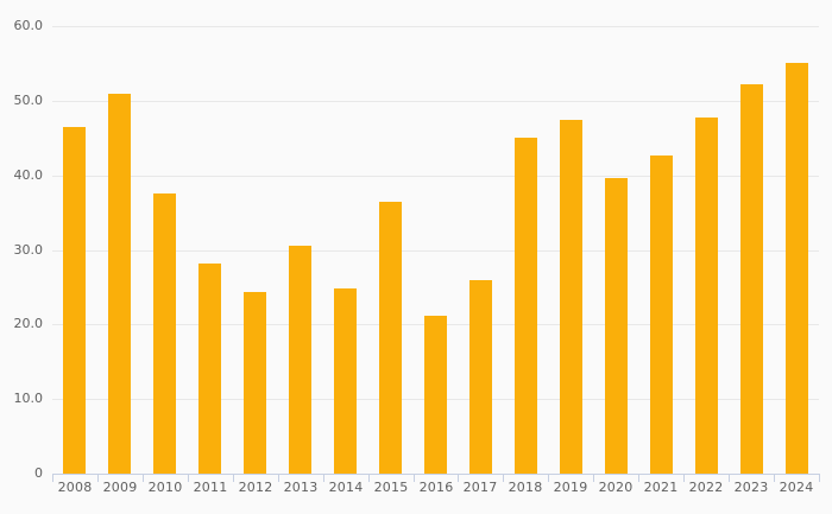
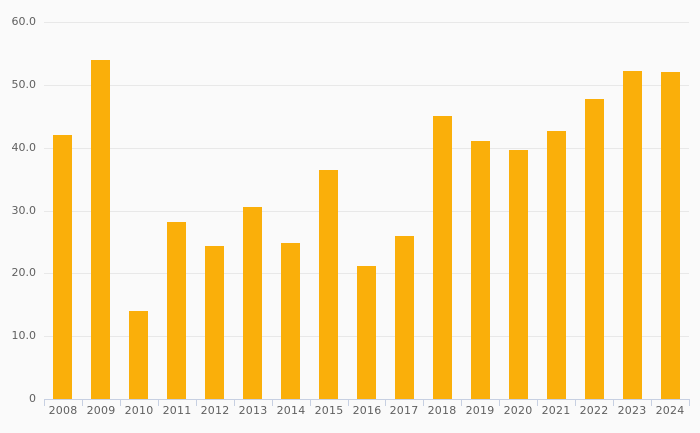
2008: 46 -> 42
2009: 51 -> 54
2010: 38 -> 14
2019: 48 -> 41
2024: 55 -> 52
